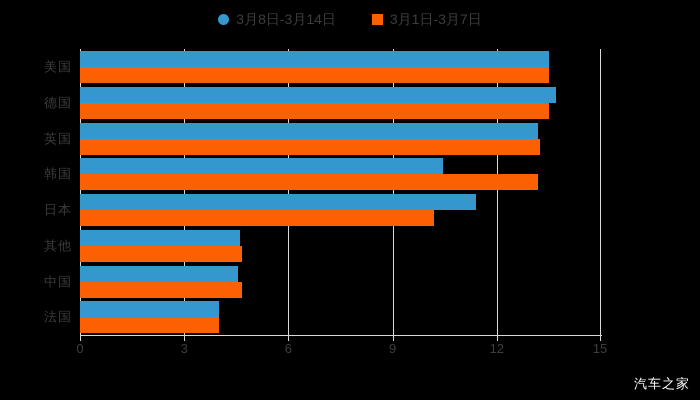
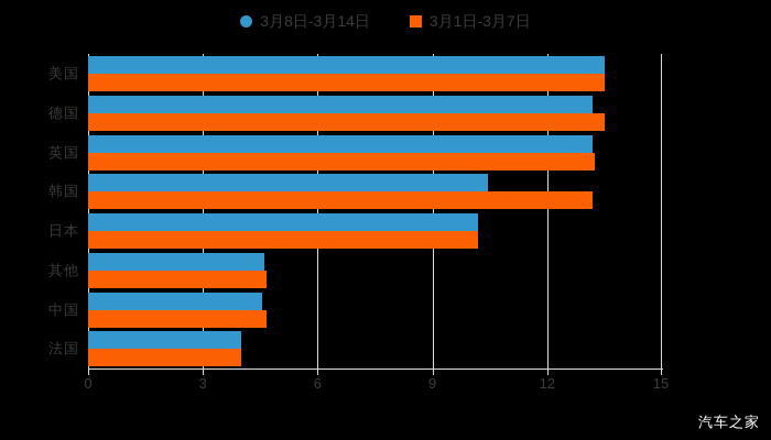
3月8日-3月14日/德国: 13.7 -> 13.2
3月8日-3月14日/日本: 11.4 -> 10.2
